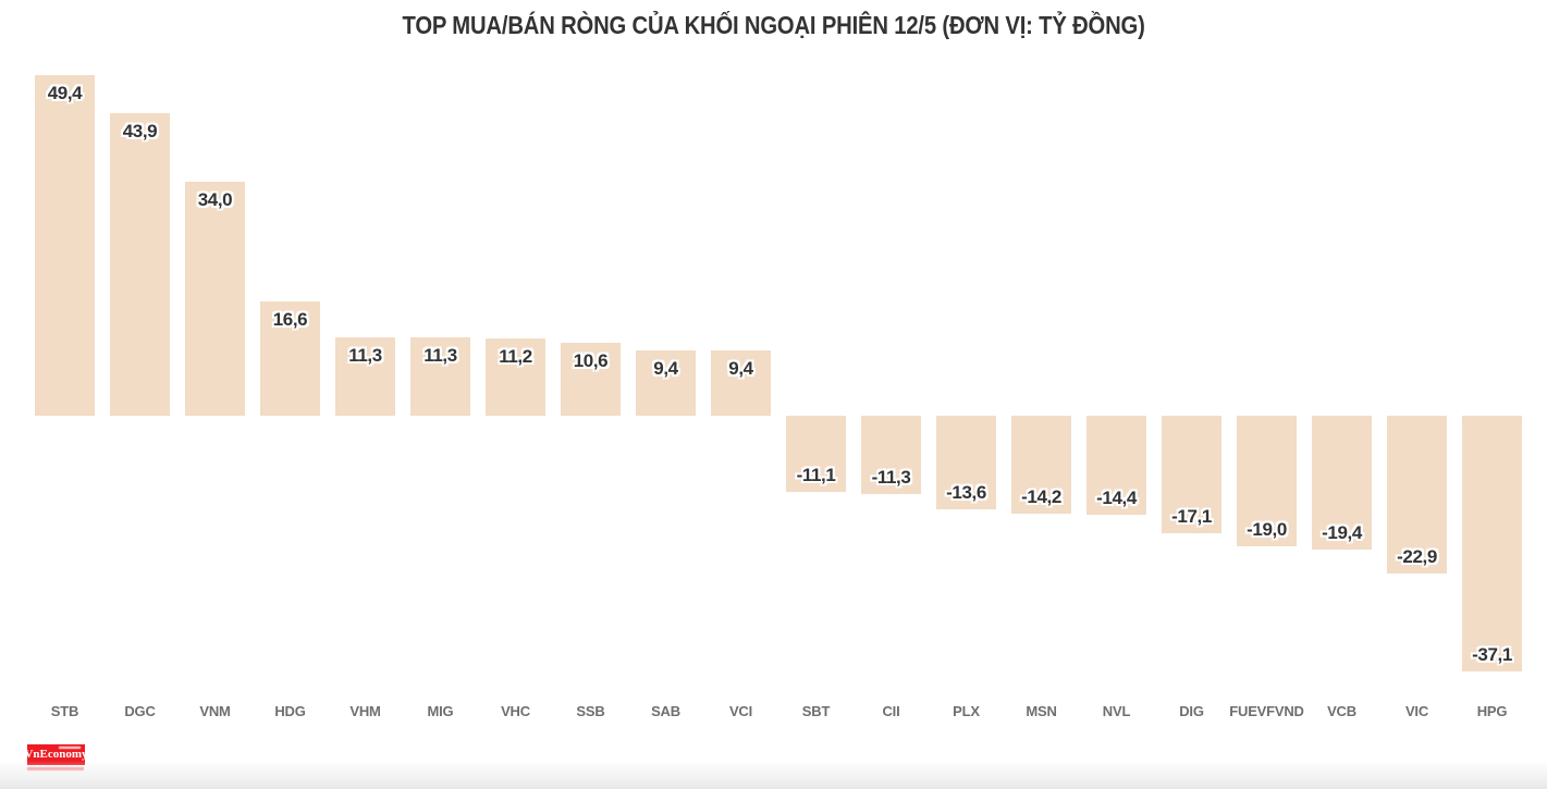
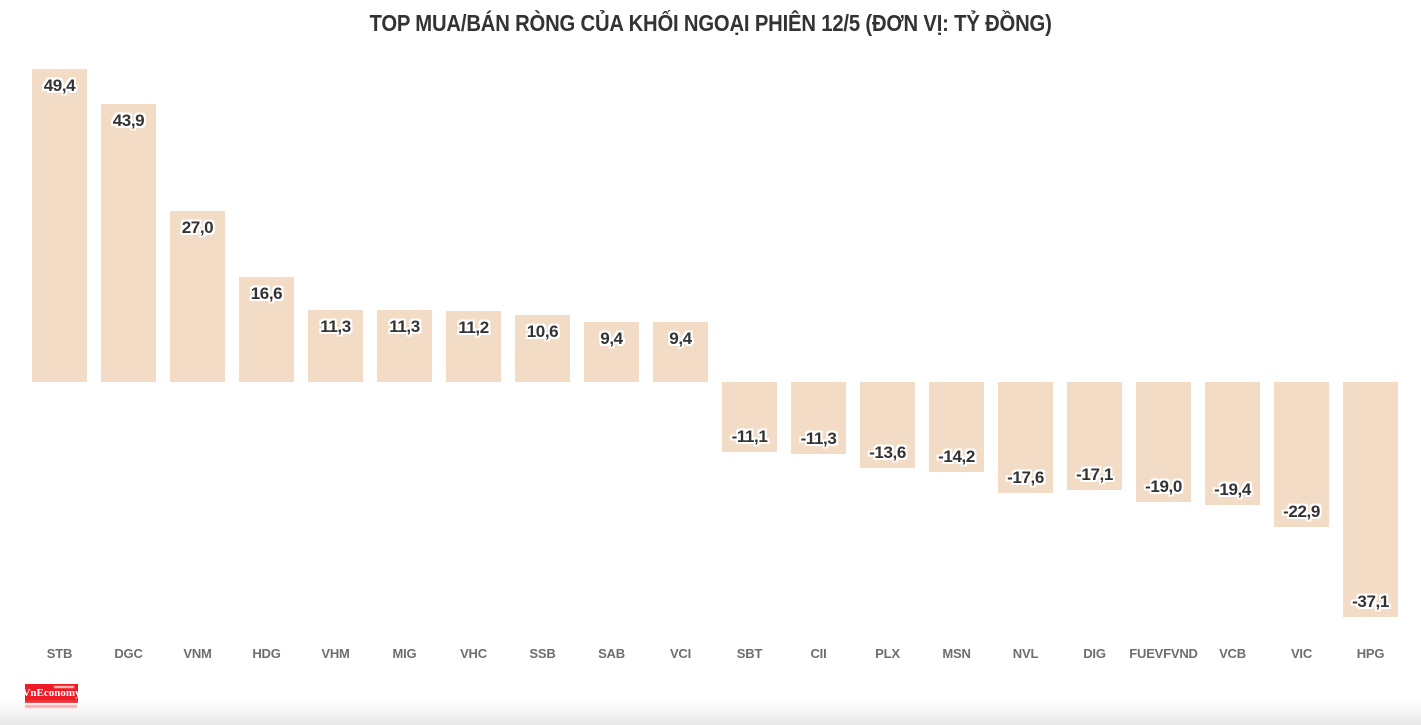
VNM: 34,0 -> 27,0
NVL: -14,4 -> -17,6
